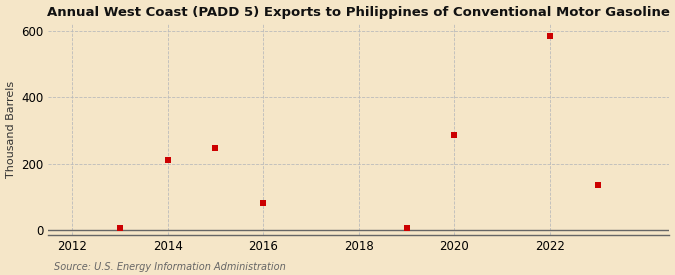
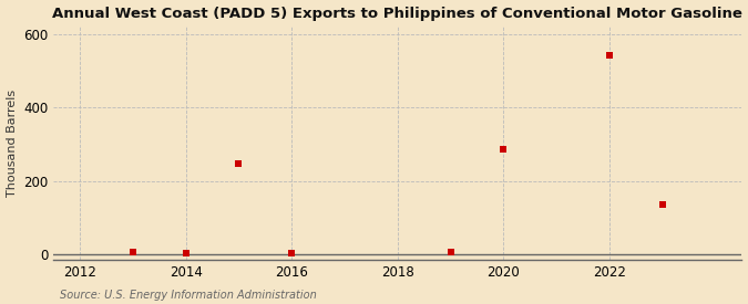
2014: 210 -> 4
2016: 80 -> 4
2022: 585 -> 541
